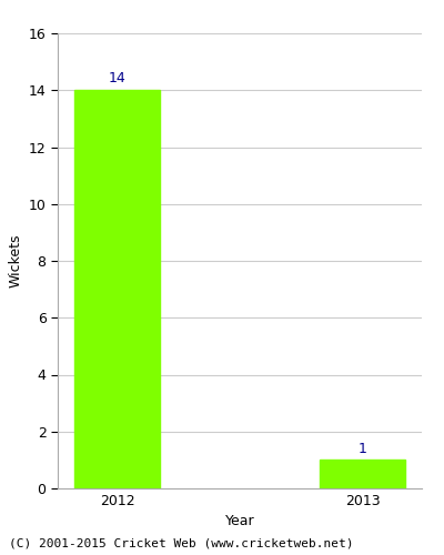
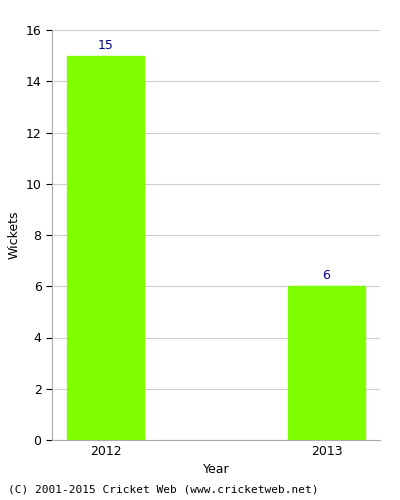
2012: 14 -> 15
2013: 1 -> 6
